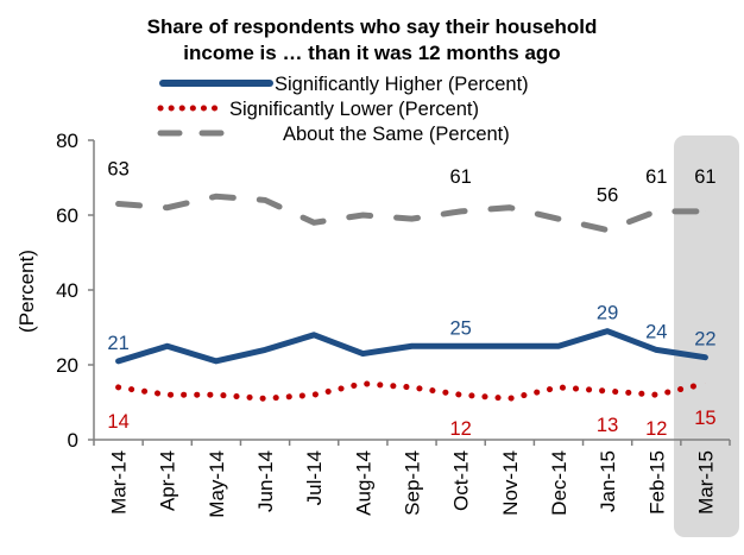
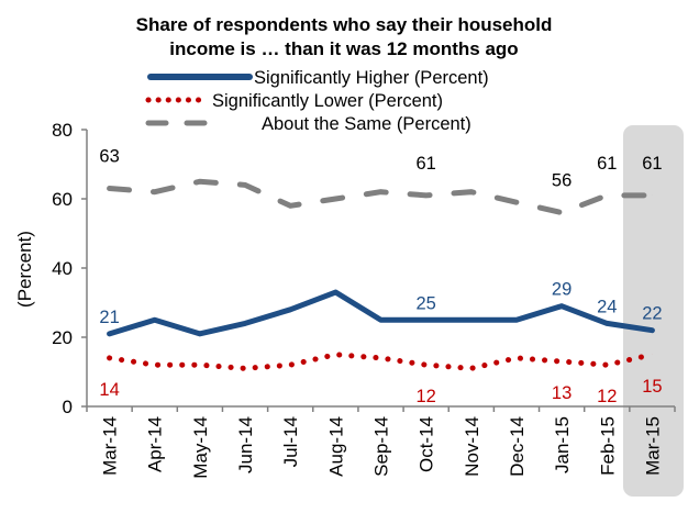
Significantly Higher (Percent)/Aug-14: 23 -> 33
About the Same (Percent)/Sep-14: 59 -> 62
